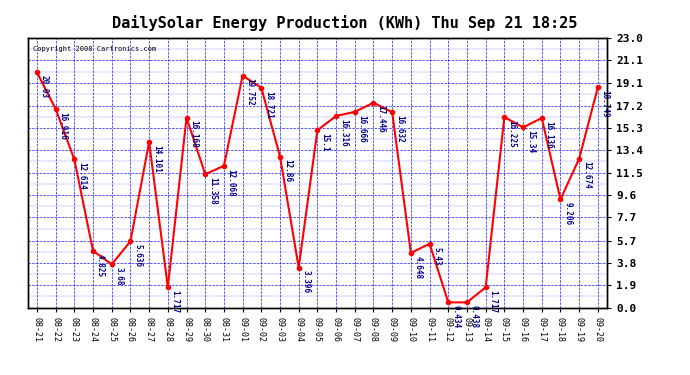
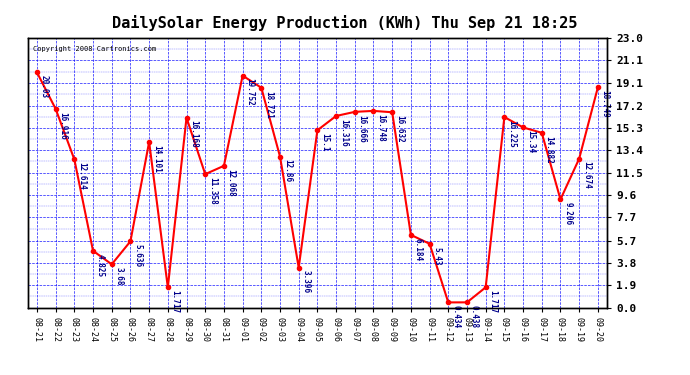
09-08: 17.446 -> 16.748
09-10: 4.648 -> 6.184
09-17: 16.136 -> 14.882
